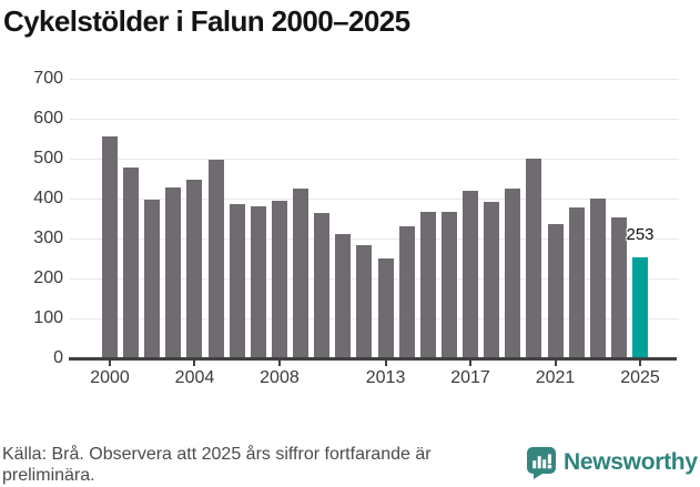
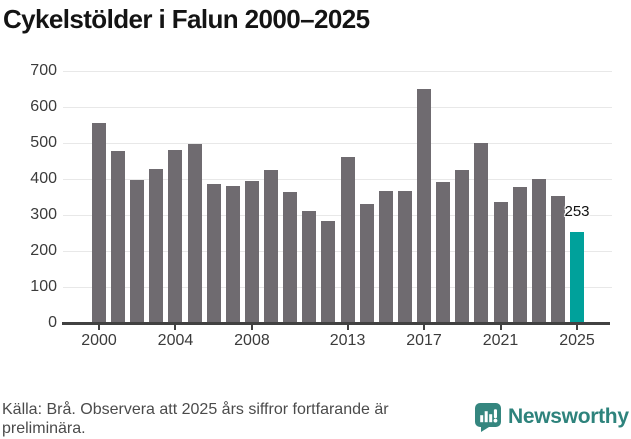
2004: 450 -> 480
2013: 250 -> 460
2017: 420 -> 650
